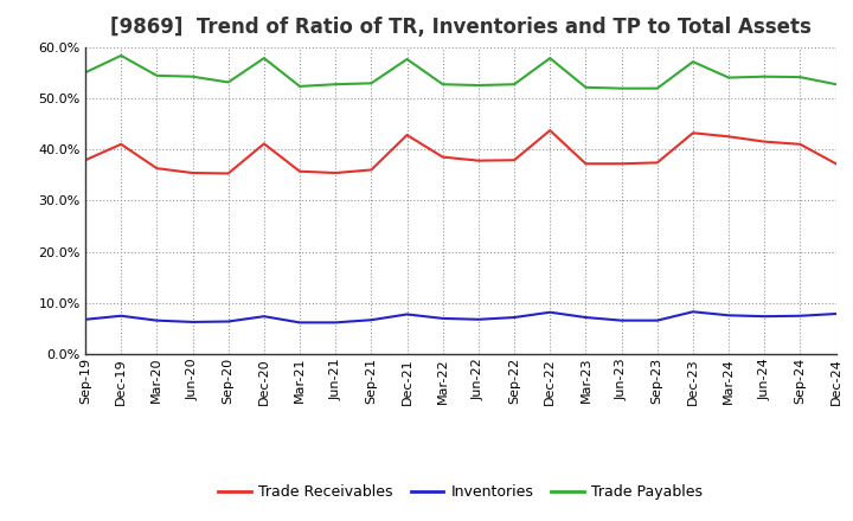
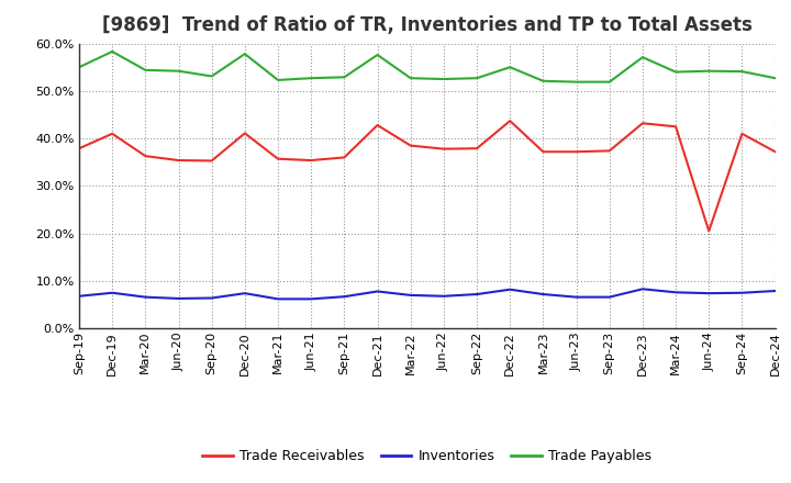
Trade Payables/Dec-22: 57.8% -> 55.0%
Trade Receivables/Jun-24: 41.5% -> 20.5%
